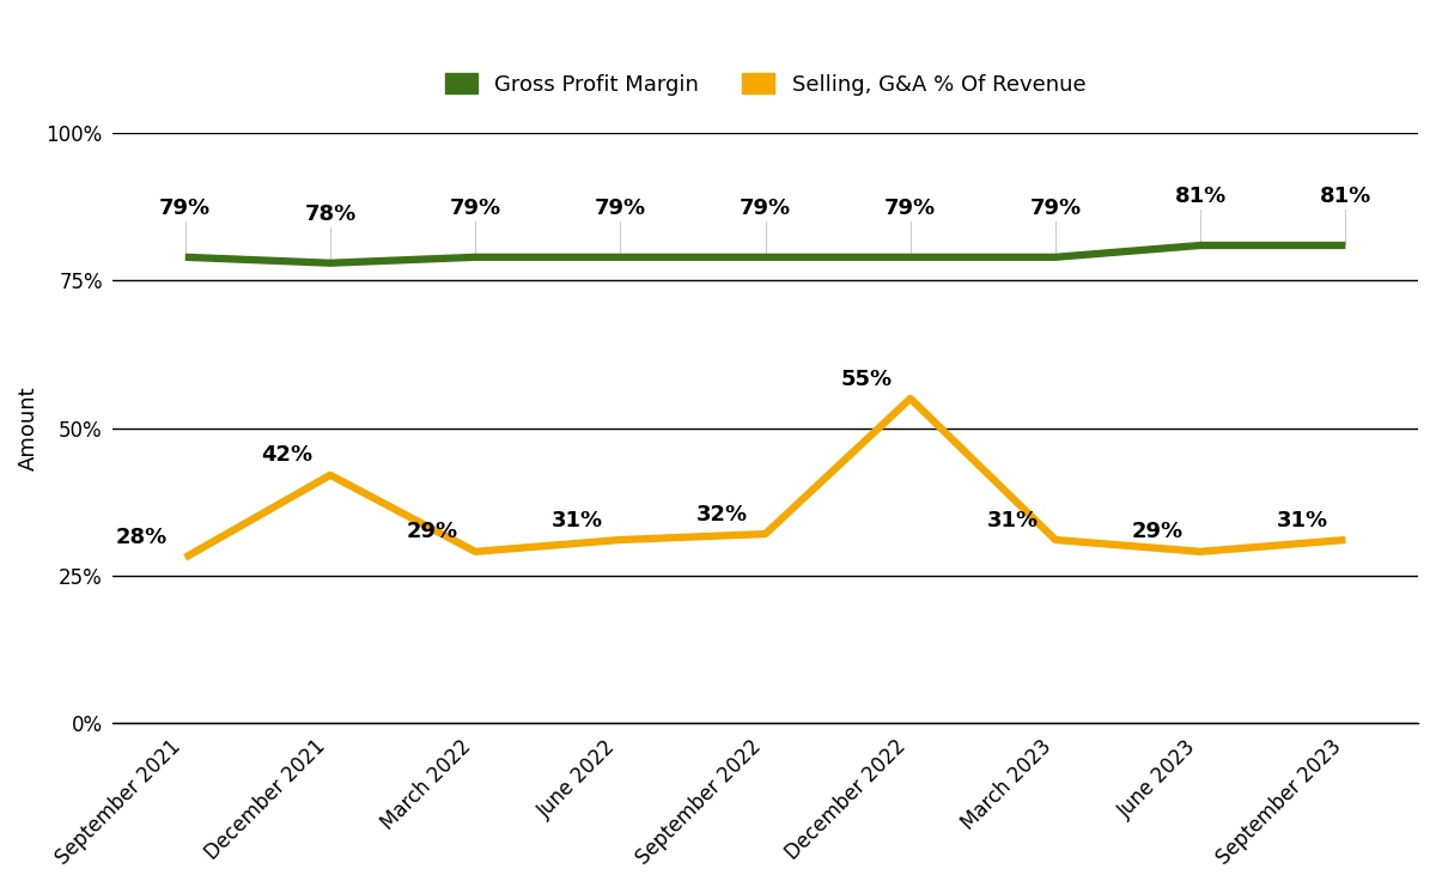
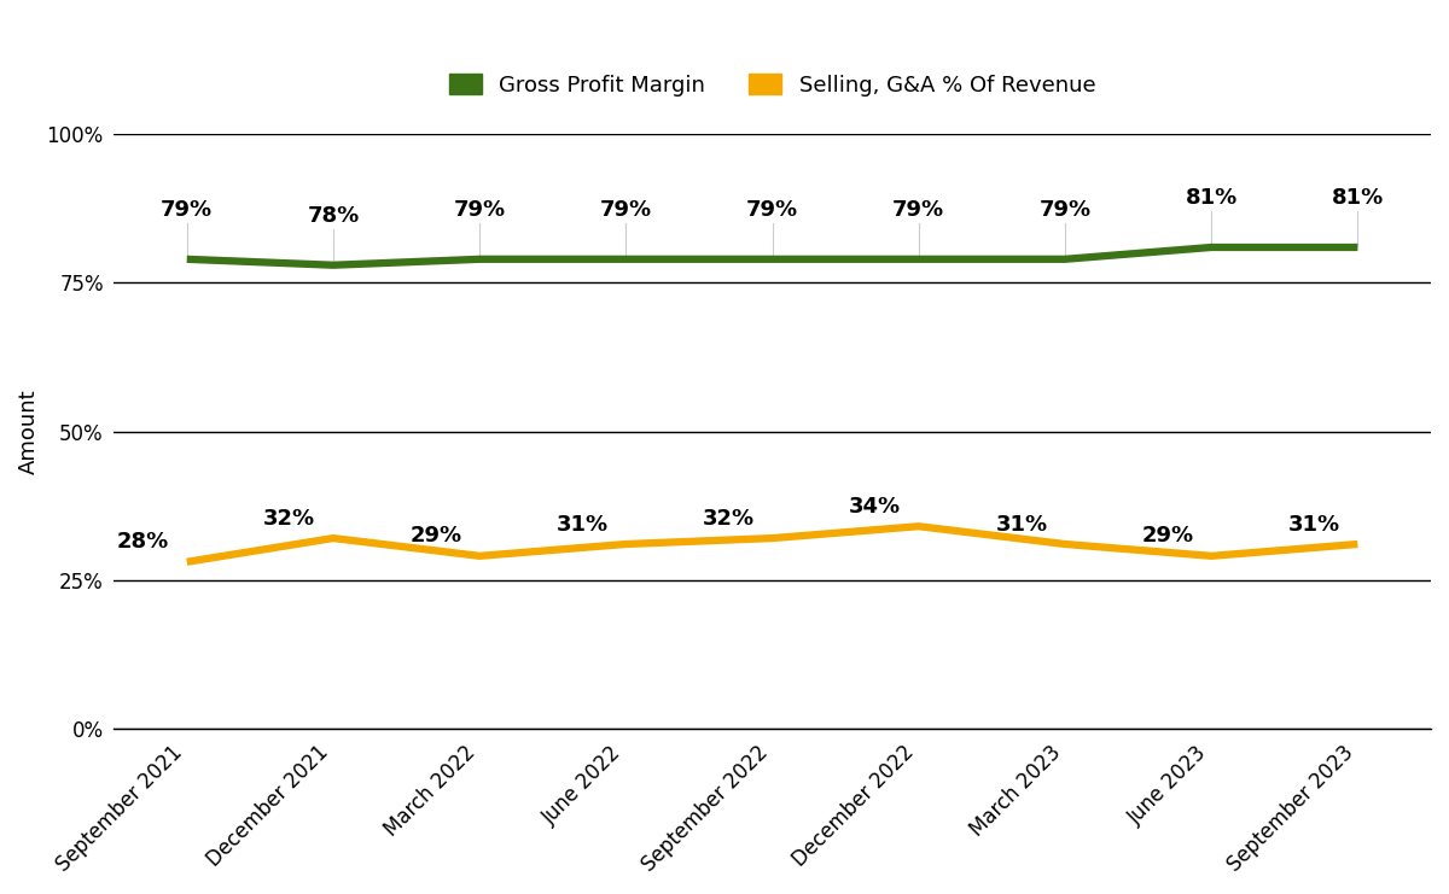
Selling, G&A % Of Revenue/December 2021: 42% -> 32%
Selling, G&A % Of Revenue/December 2022: 55% -> 34%
